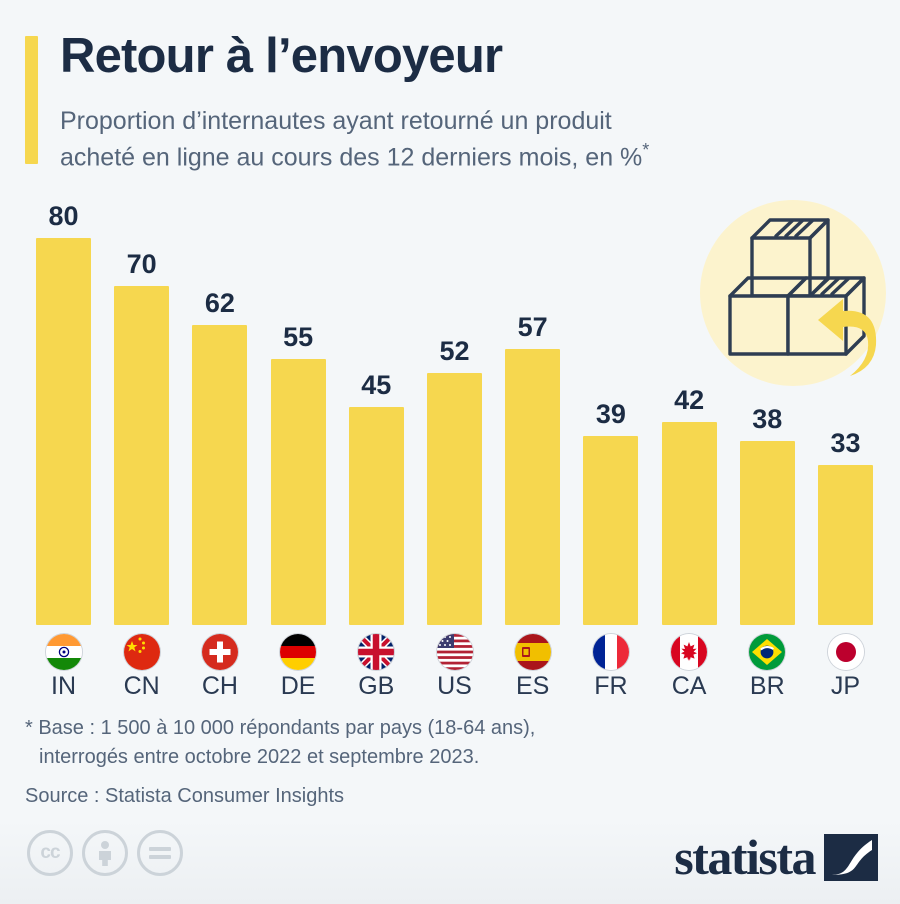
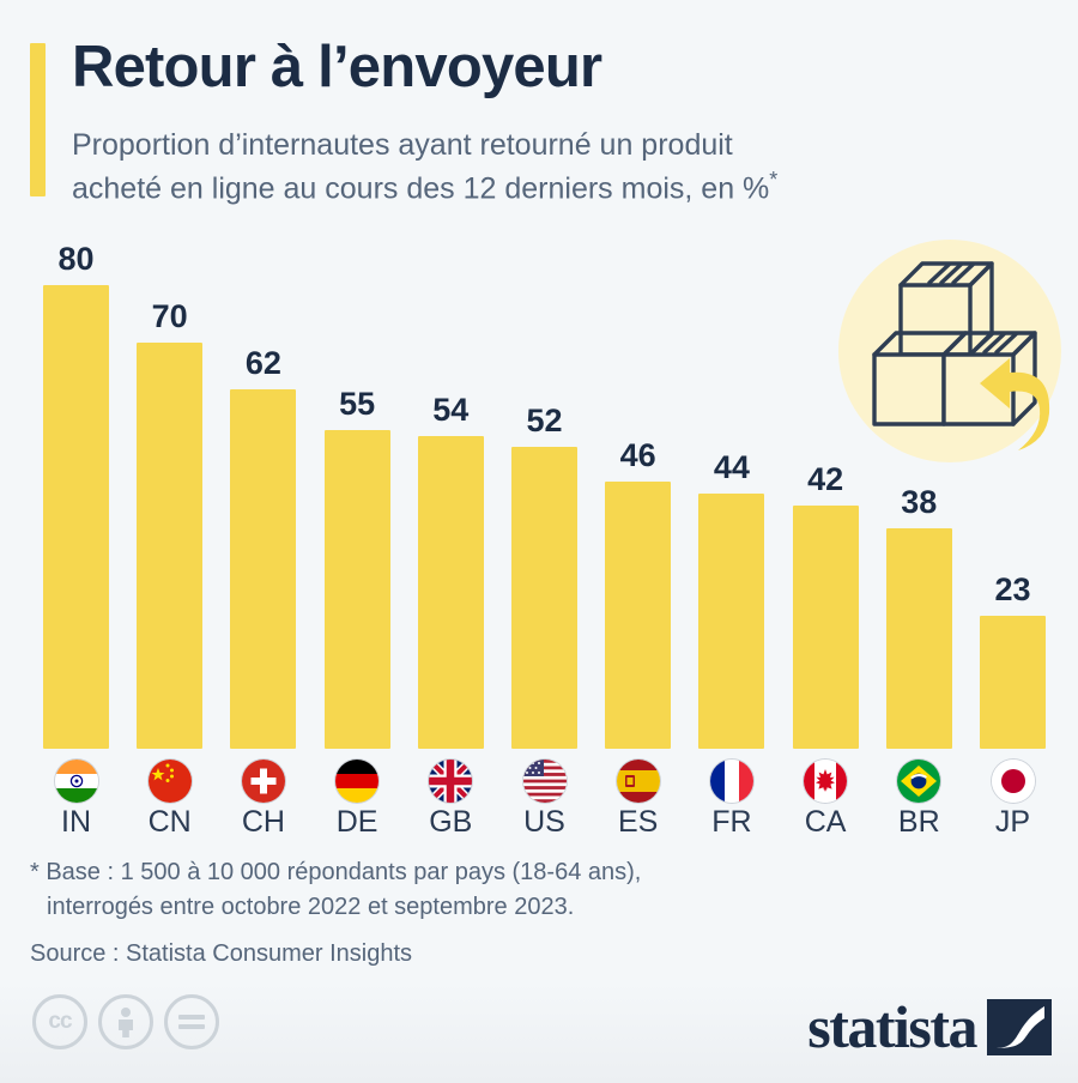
GB: 45 -> 54
ES: 57 -> 46
FR: 39 -> 44
JP: 33 -> 23
